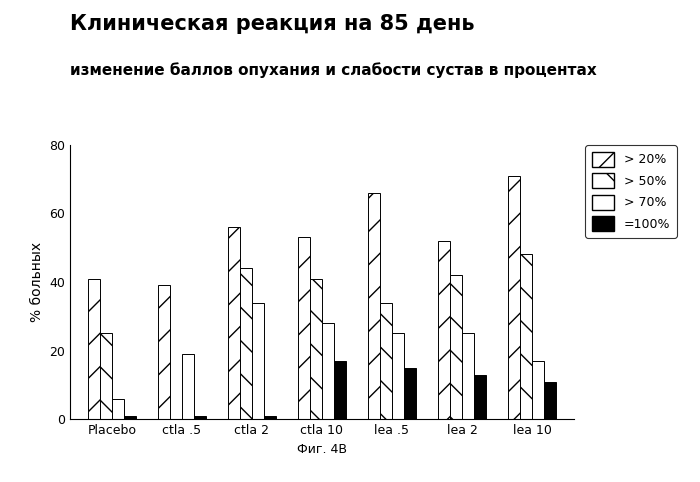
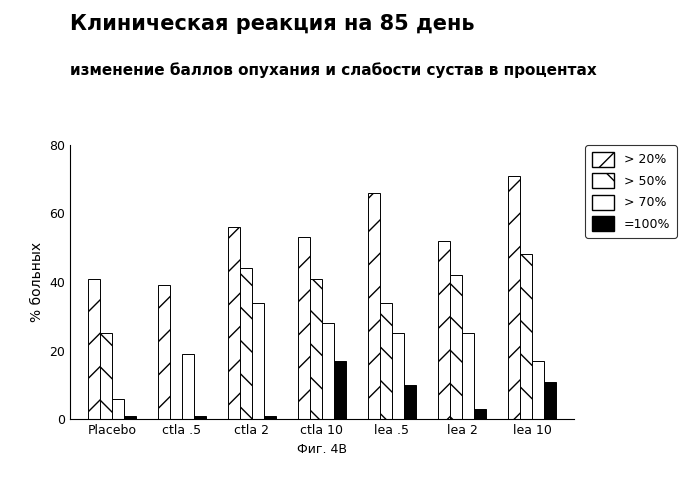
=100%/lea .5: 15 -> 10
=100%/lea 2: 13 -> 3
